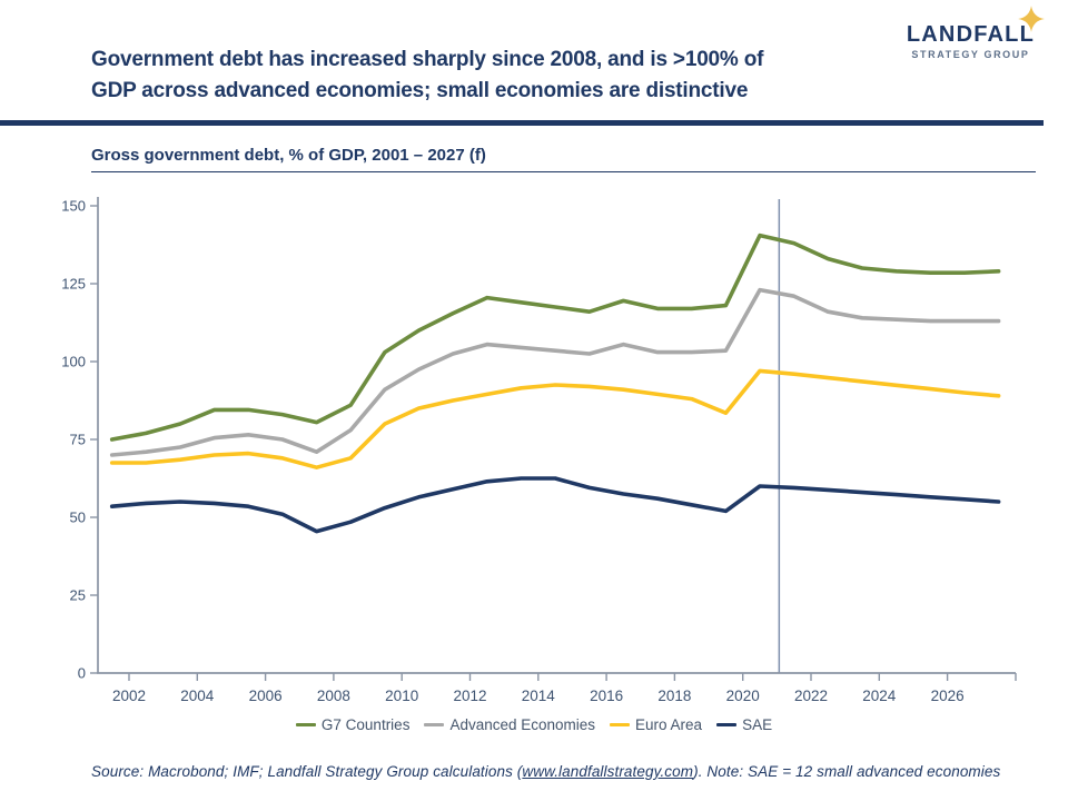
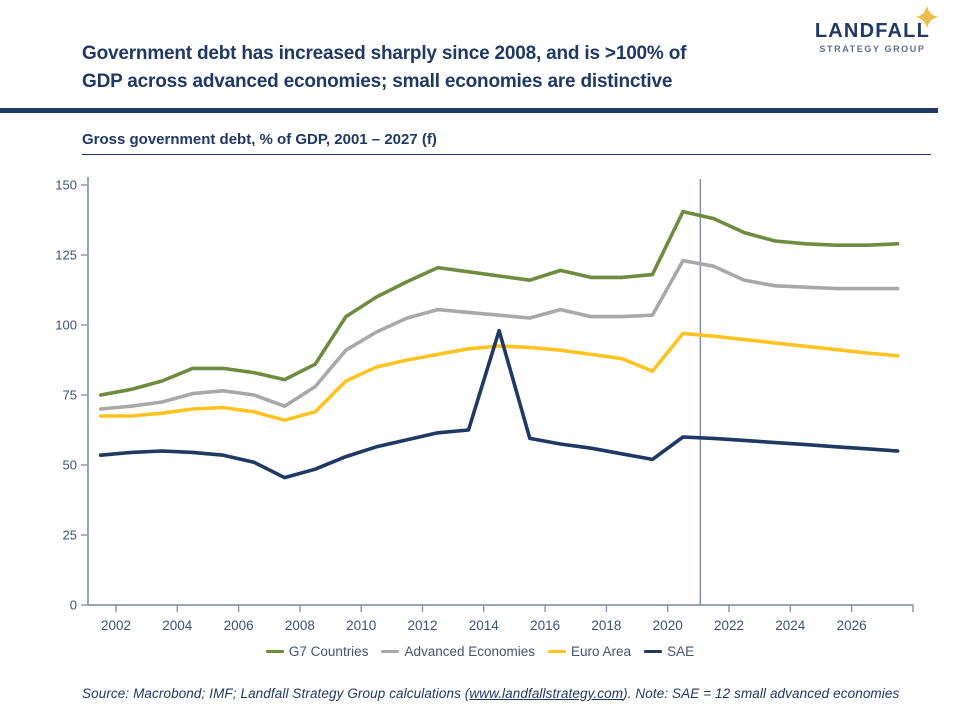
SAE/2014: 62 -> 98
